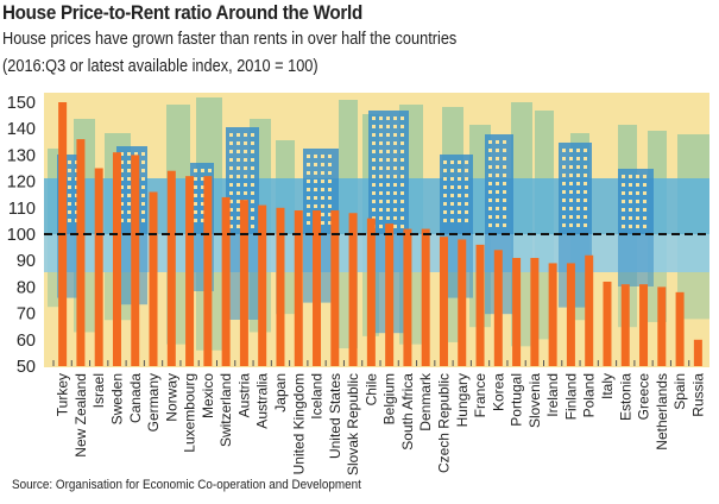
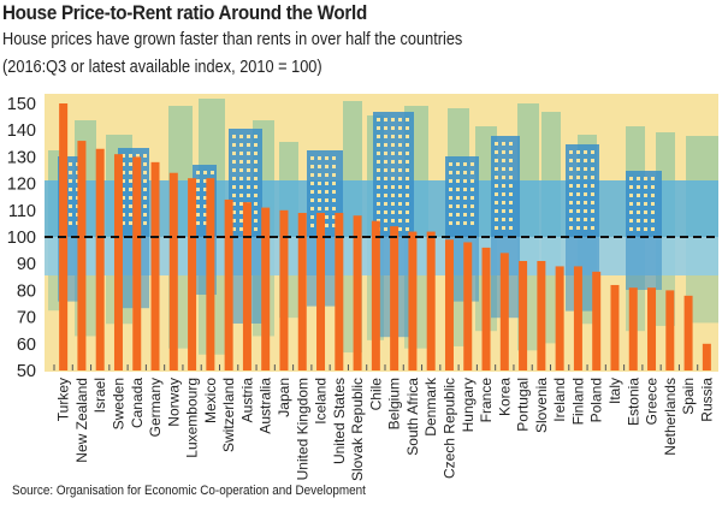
Israel: 125 -> 133
Germany: 116 -> 128
Poland: 92 -> 87
